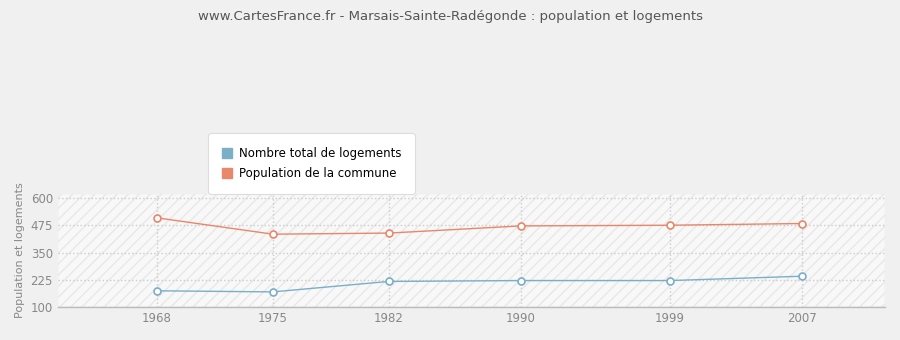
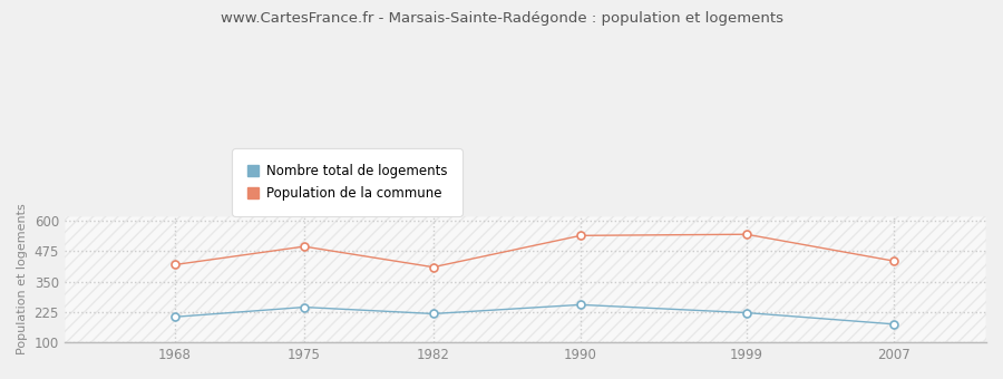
Nombre total de logements/1968: 175 -> 205
Population de la commune/1968: 510 -> 420
Nombre total de logements/1975: 170 -> 245
Population de la commune/1975: 435 -> 495
Population de la commune/1982: 440 -> 410
Nombre total de logements/1990: 222 -> 255
Population de la commune/1990: 473 -> 540
Population de la commune/1999: 476 -> 545
Nombre total de logements/2007: 242 -> 175
Population de la commune/2007: 484 -> 435
